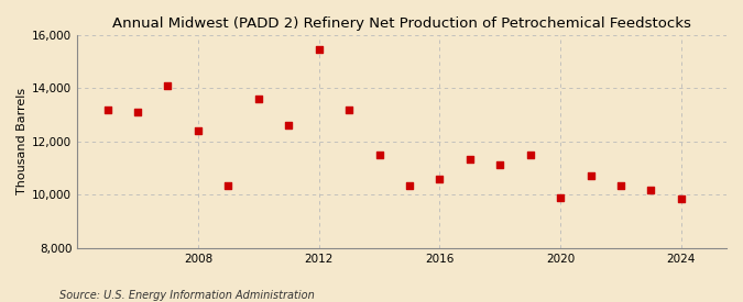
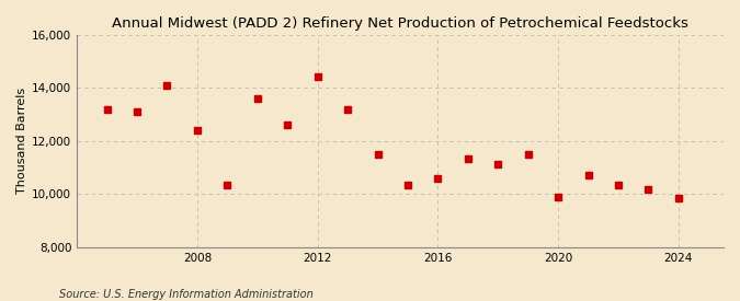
2012: 15,450 -> 14,450
